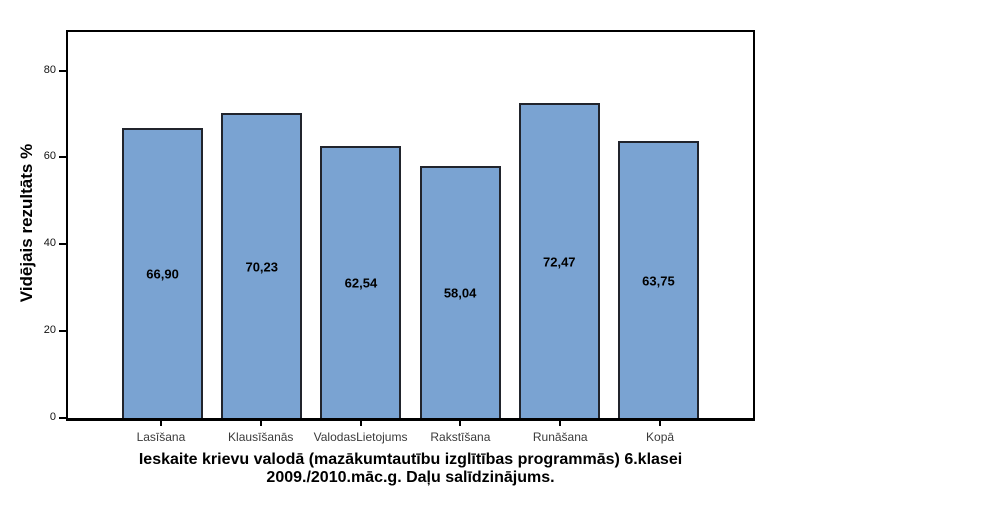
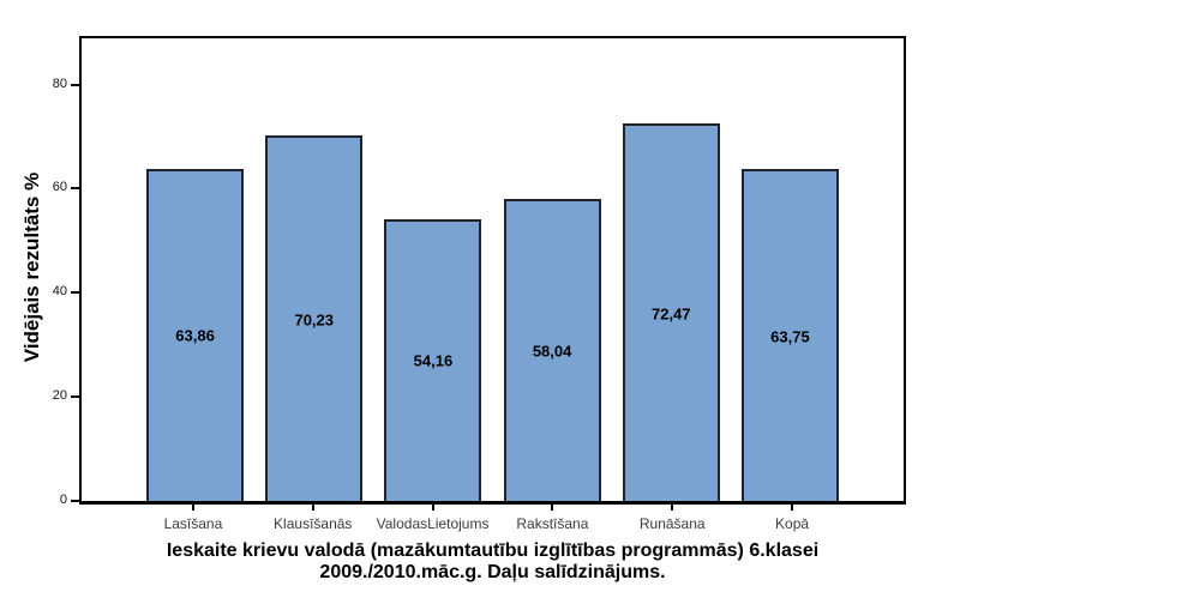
Lasīšana: 66,90 -> 63,86
ValodasLietojums: 62,54 -> 54,16
